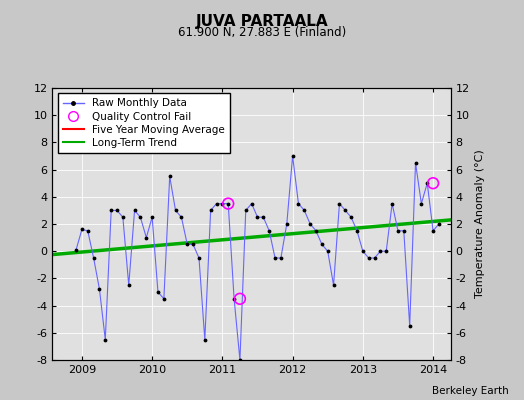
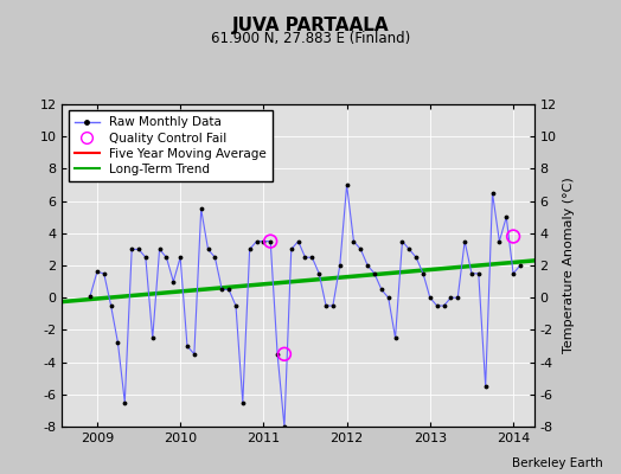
Quality Control Fail/2014: 5.0 -> 3.8
